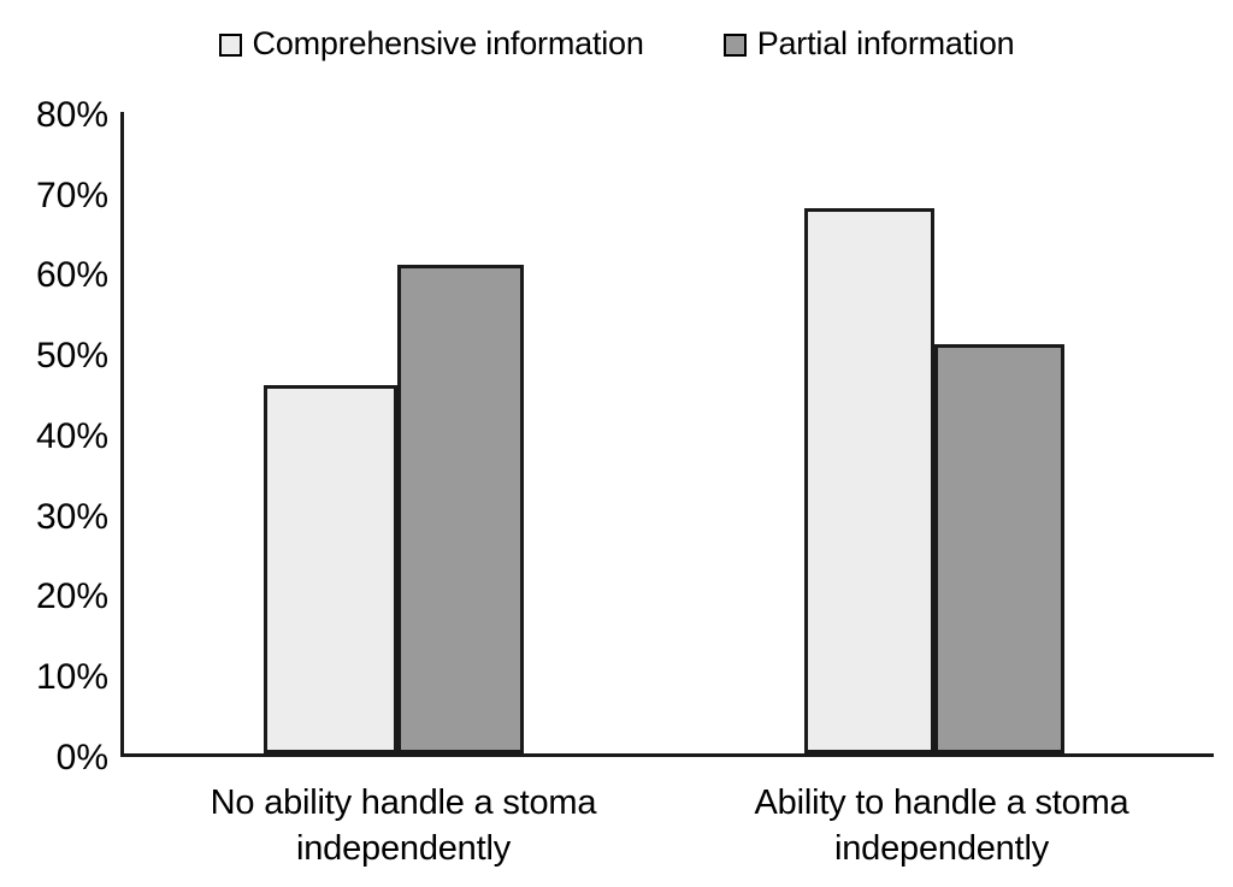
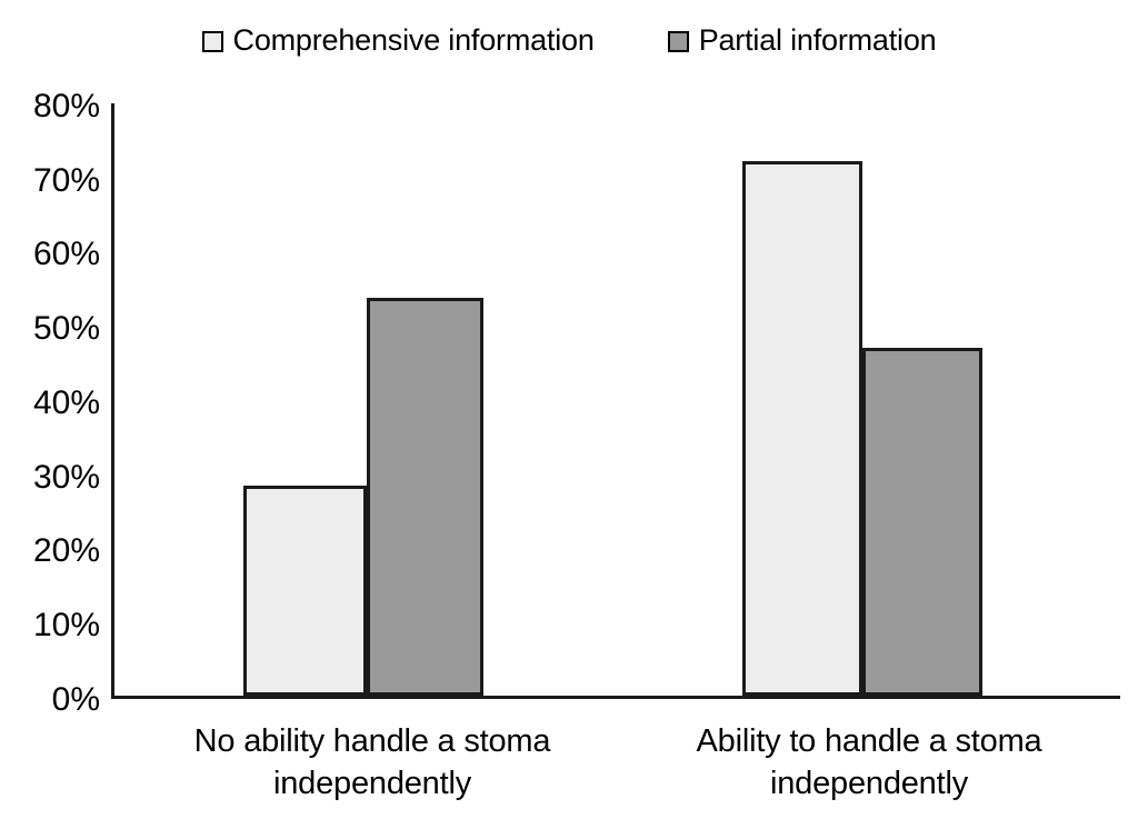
Comprehensive information/No ability handle a stoma independently: 46% -> 28%
Partial information/No ability handle a stoma independently: 61% -> 54%
Comprehensive information/Ability to handle a stoma independently: 68% -> 72%
Partial information/Ability to handle a stoma independently: 51% -> 47%
